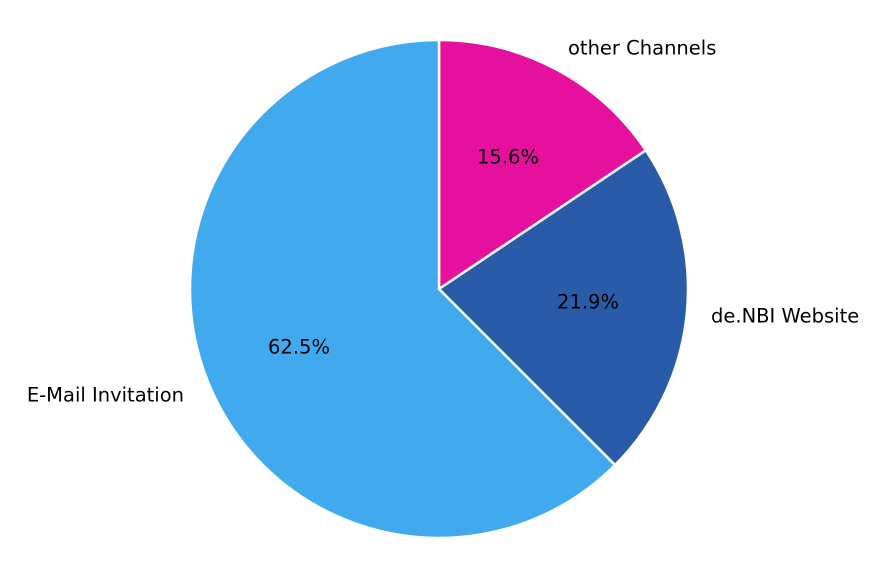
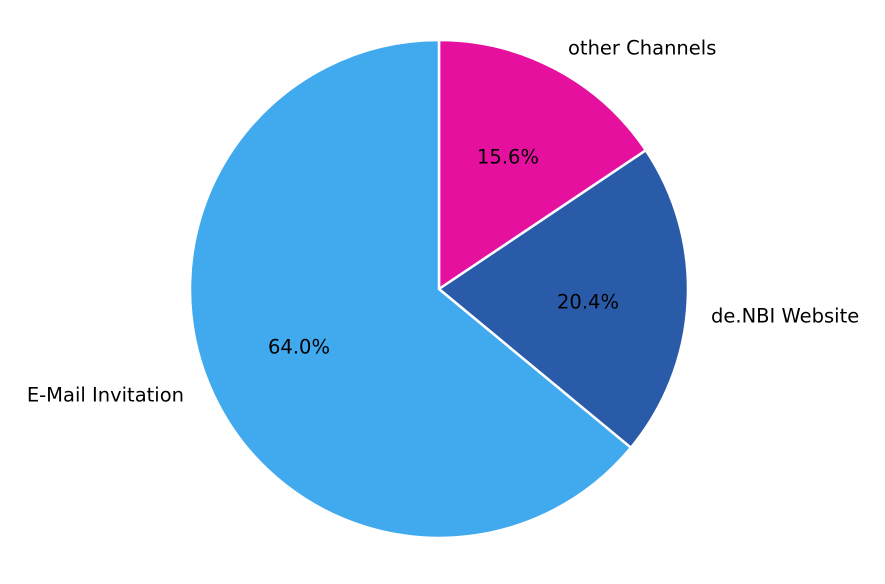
de.NBI Website: 21.9% -> 20.4%
E-Mail Invitation: 62.5% -> 64.0%
